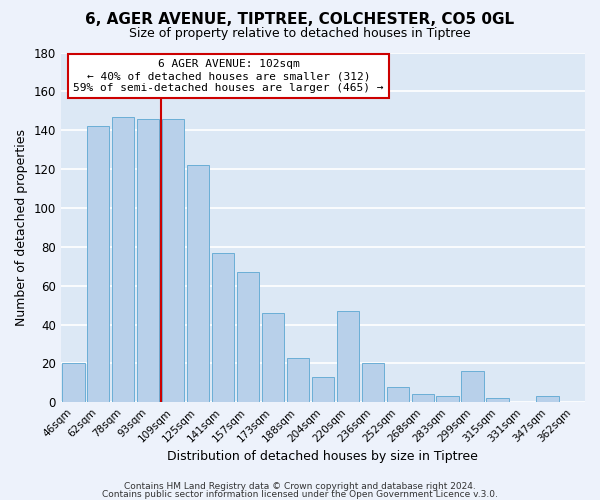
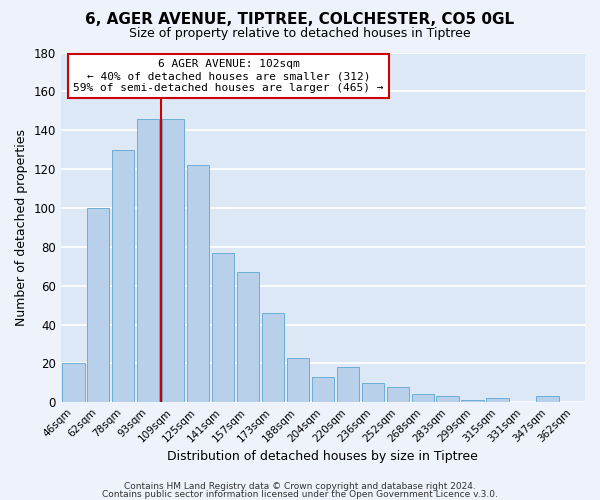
62sqm: 142 -> 100
78sqm: 147 -> 130
220sqm: 47 -> 18
236sqm: 20 -> 10
299sqm: 16 -> 1
